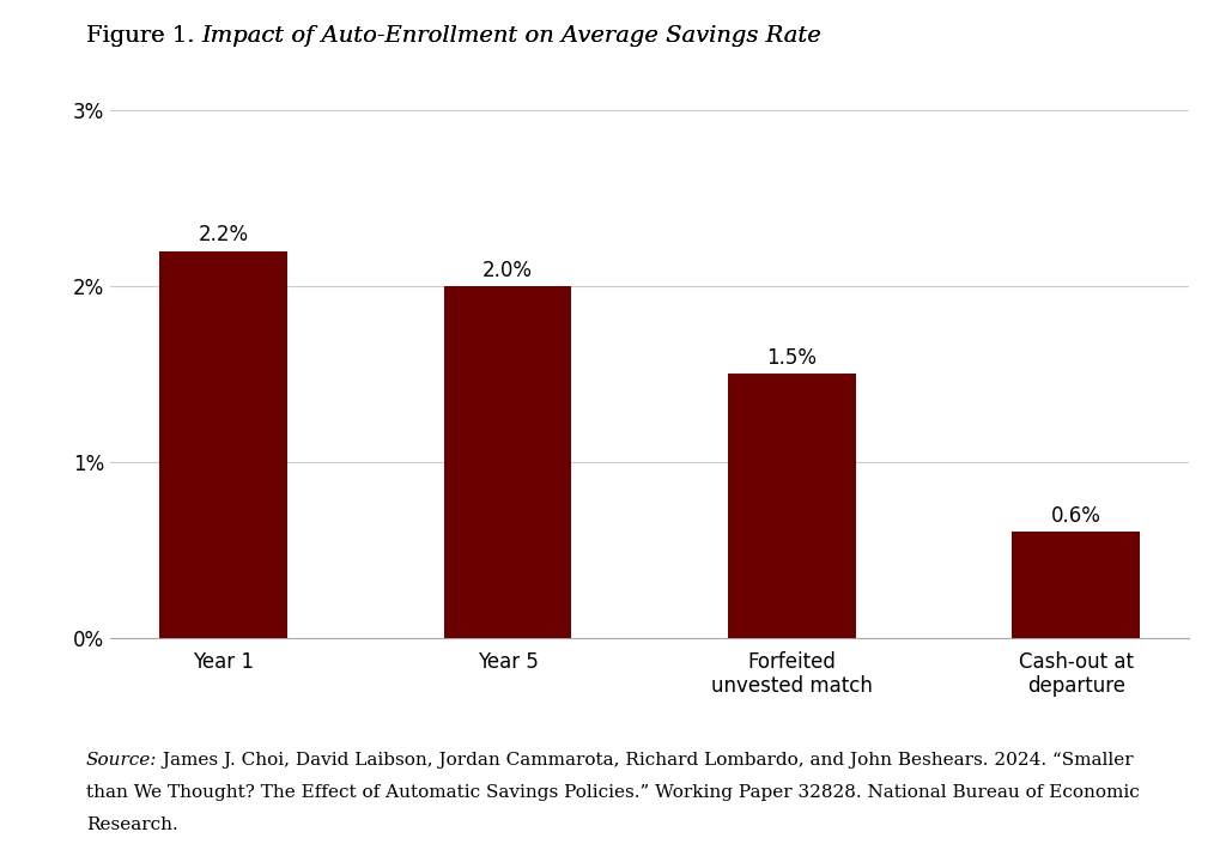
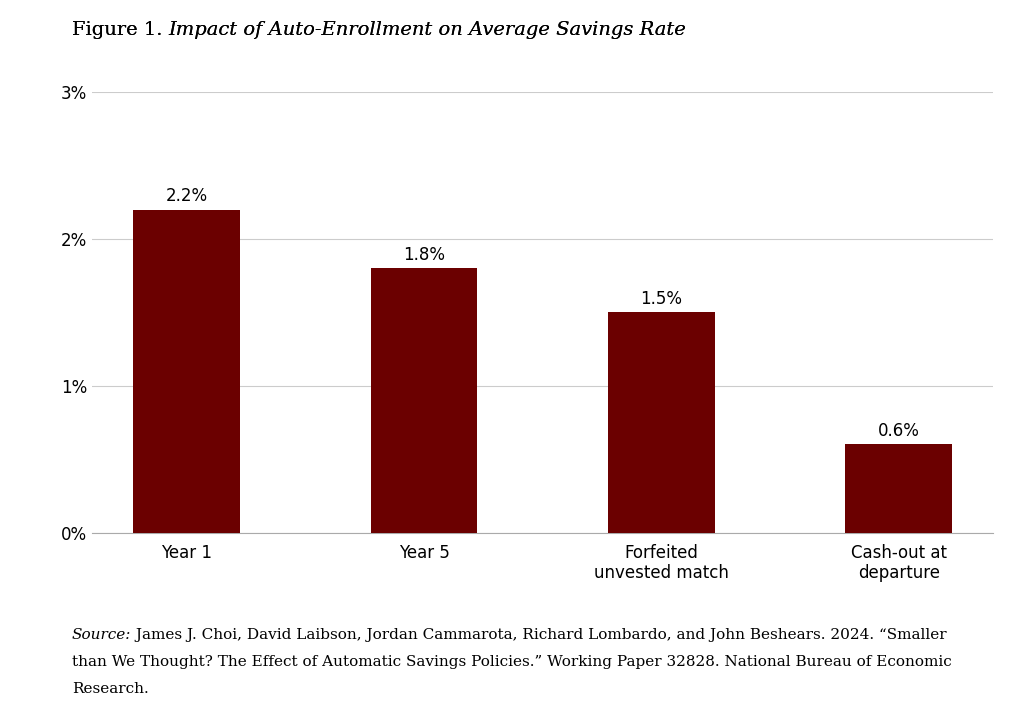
Year 5: 2.0% -> 1.8%
